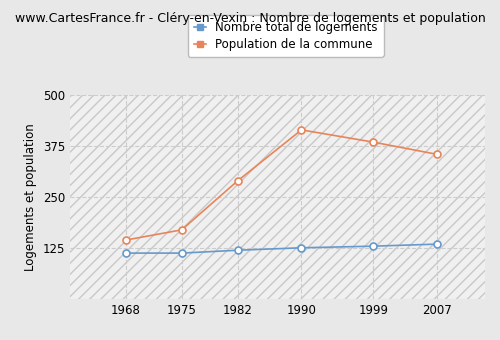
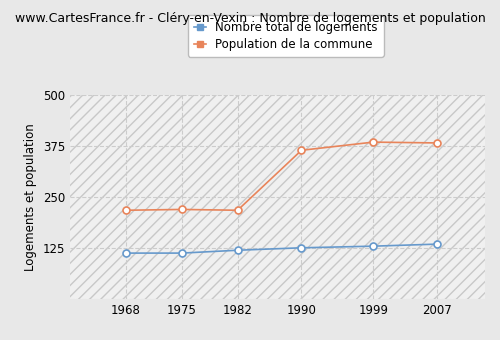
Population de la commune/1968: 145 -> 218
Population de la commune/1975: 170 -> 220
Population de la commune/1982: 290 -> 218
Population de la commune/1990: 415 -> 365
Population de la commune/2007: 355 -> 383
